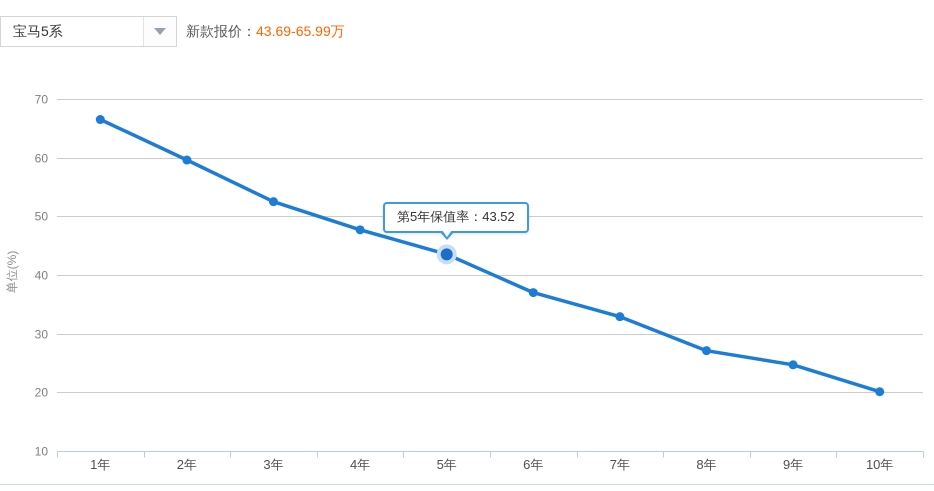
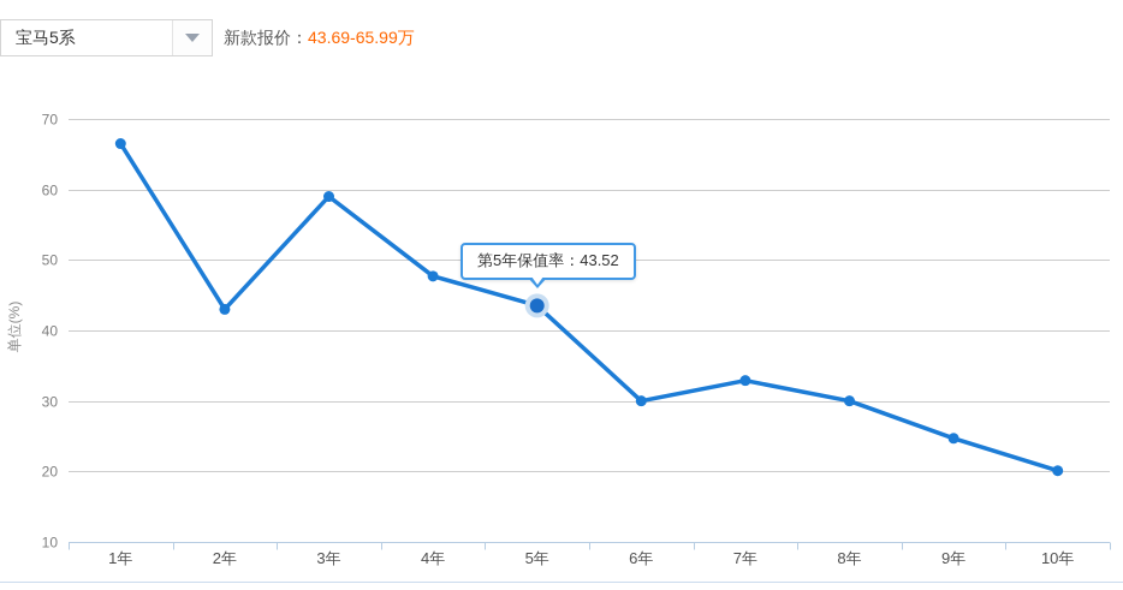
2年: 60 -> 43
3年: 52 -> 59
6年: 37 -> 30
8年: 27 -> 30
